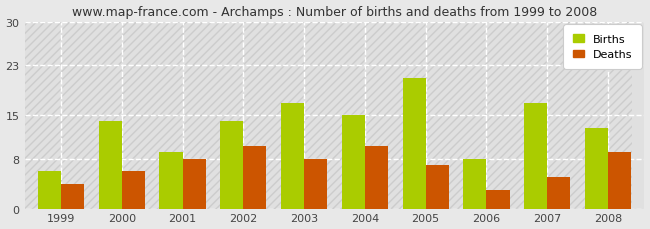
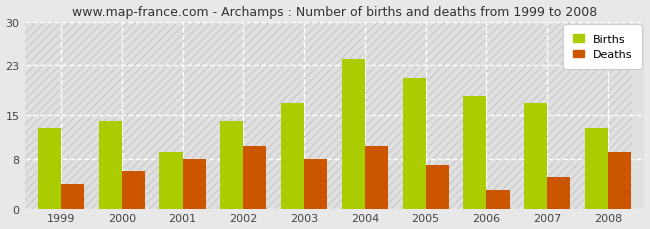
Births/1999: 6 -> 13
Births/2004: 15 -> 24
Births/2006: 8 -> 18
